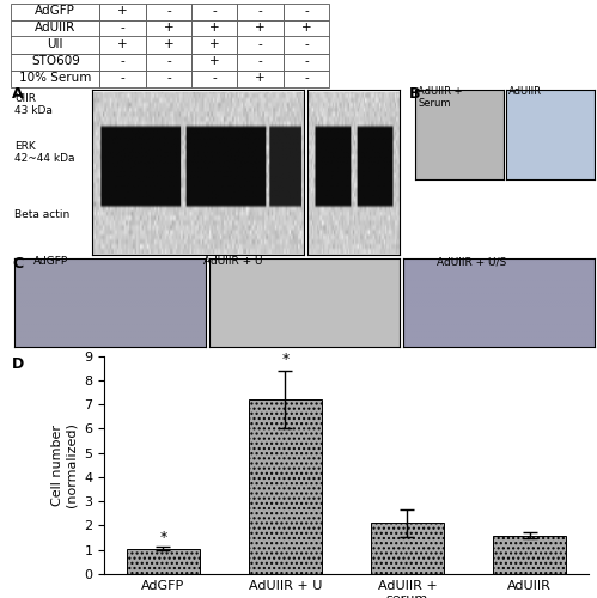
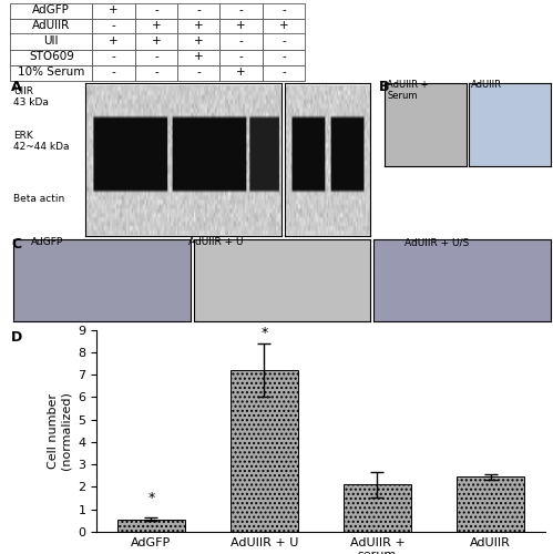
AdGFP: 1.05 -> 0.55
AdUIIR: 1.60 -> 2.45
